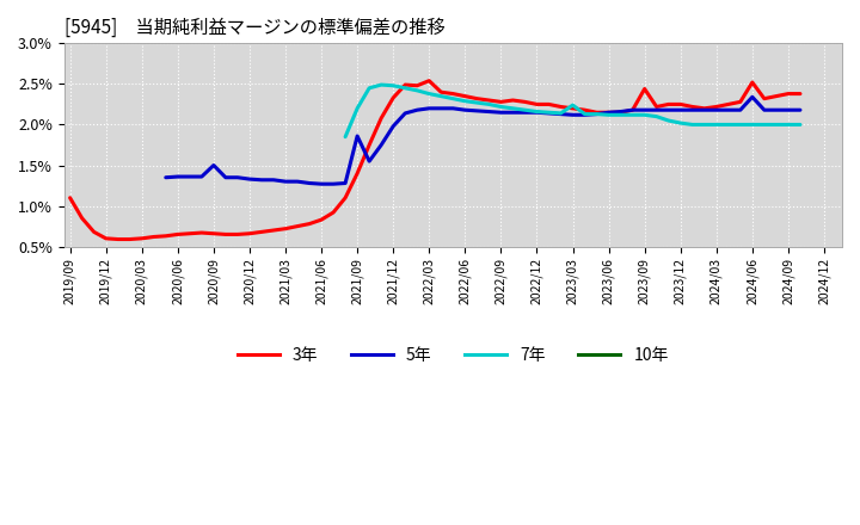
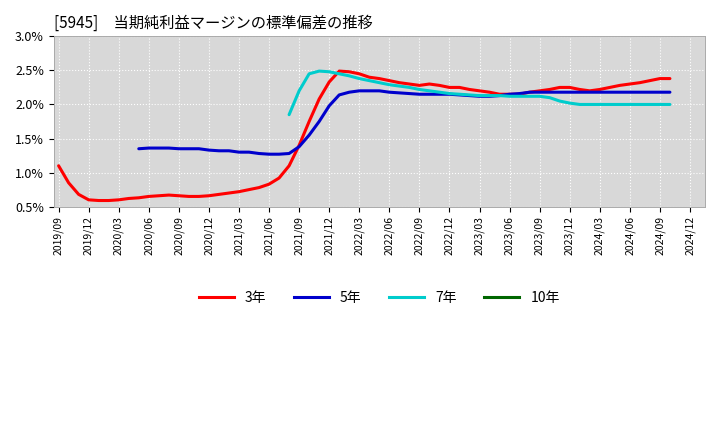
5年/2020/09: 1.50% -> 1.35%
5年/2021/09: 1.86% -> 1.38%
3年/2022/03: 2.54% -> 2.45%
7年/2023/03: 2.24% -> 2.13%
3年/2023/09: 2.44% -> 2.20%
3年/2024/06: 2.52% -> 2.30%
5年/2024/06: 2.34% -> 2.18%
